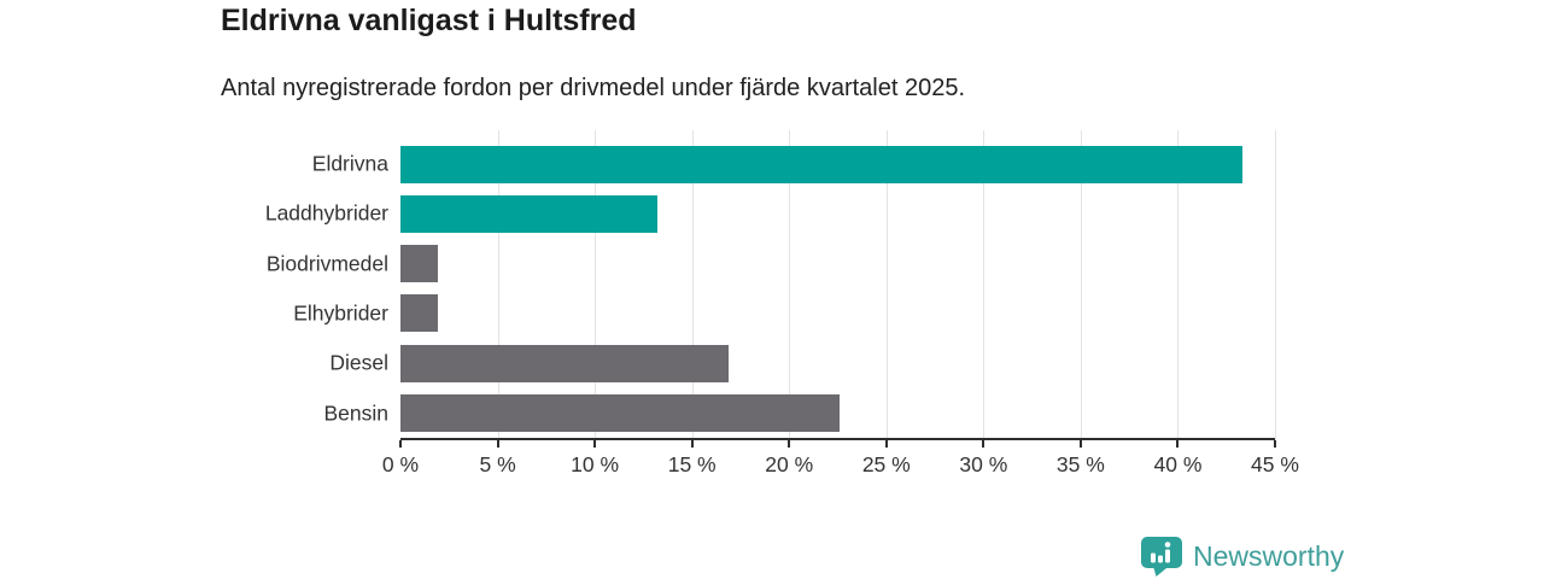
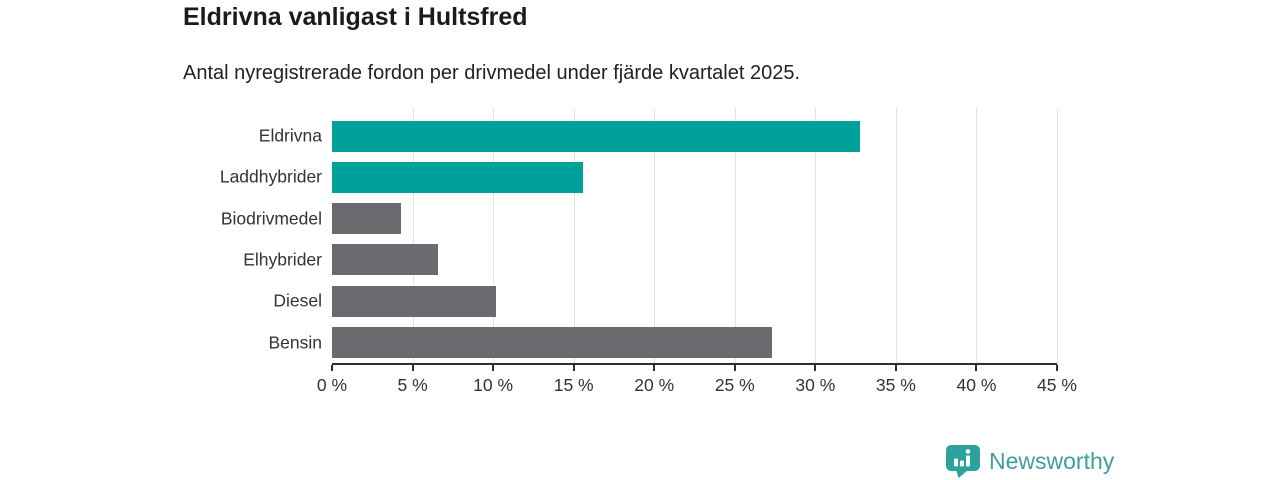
Eldrivna: 43.3% -> 32.8%
Laddhybrider: 13.2% -> 15.6%
Biodrivmedel: 1.9% -> 4.3%
Elhybrider: 1.9% -> 6.6%
Diesel: 16.9% -> 10.2%
Bensin: 22.6% -> 27.3%
